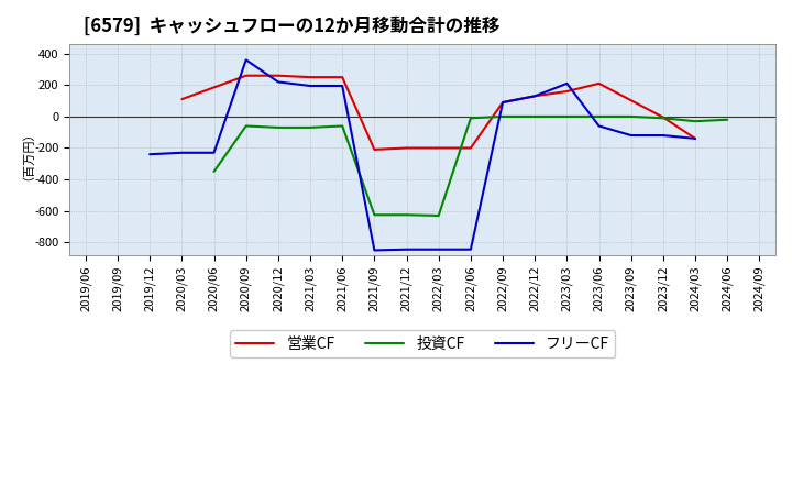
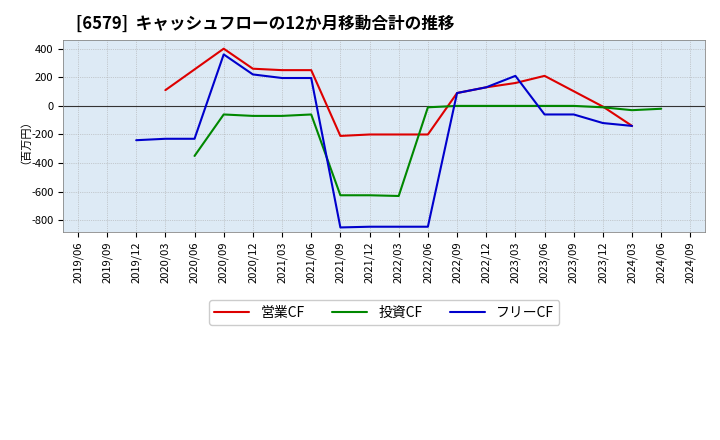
営業CF/2020/09: 260 -> 400
フリーCF/2023/09: -120 -> -60
